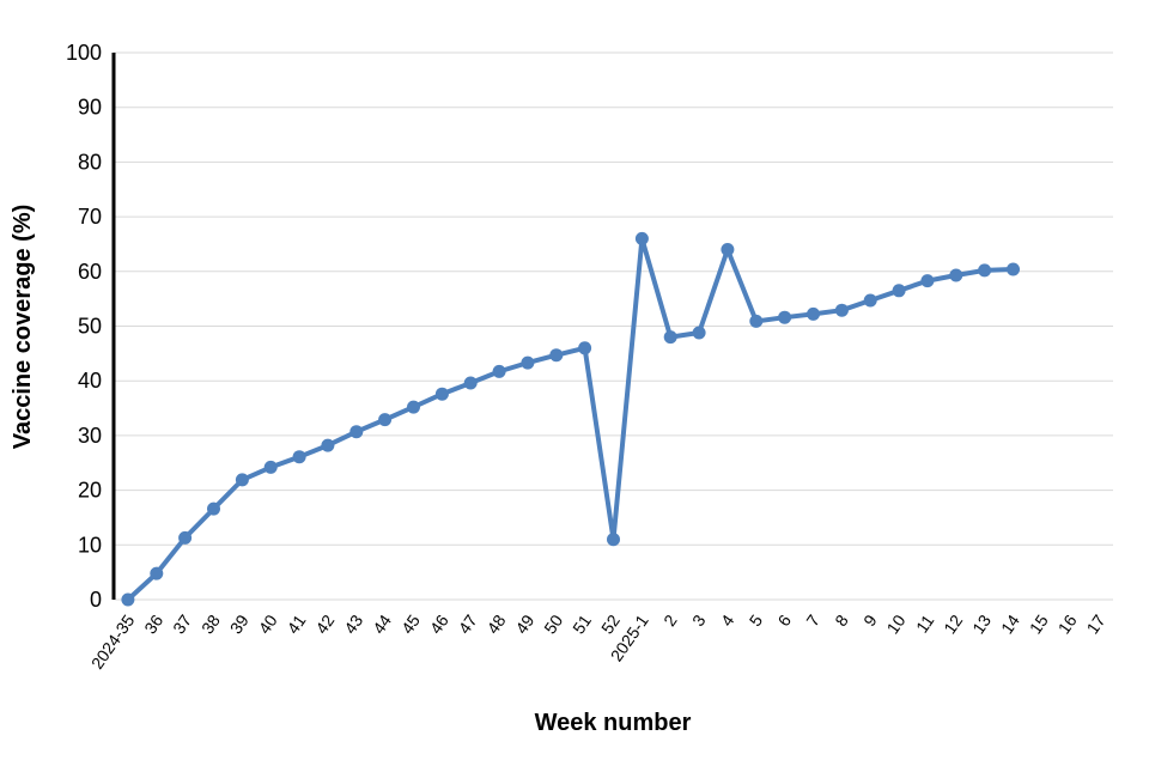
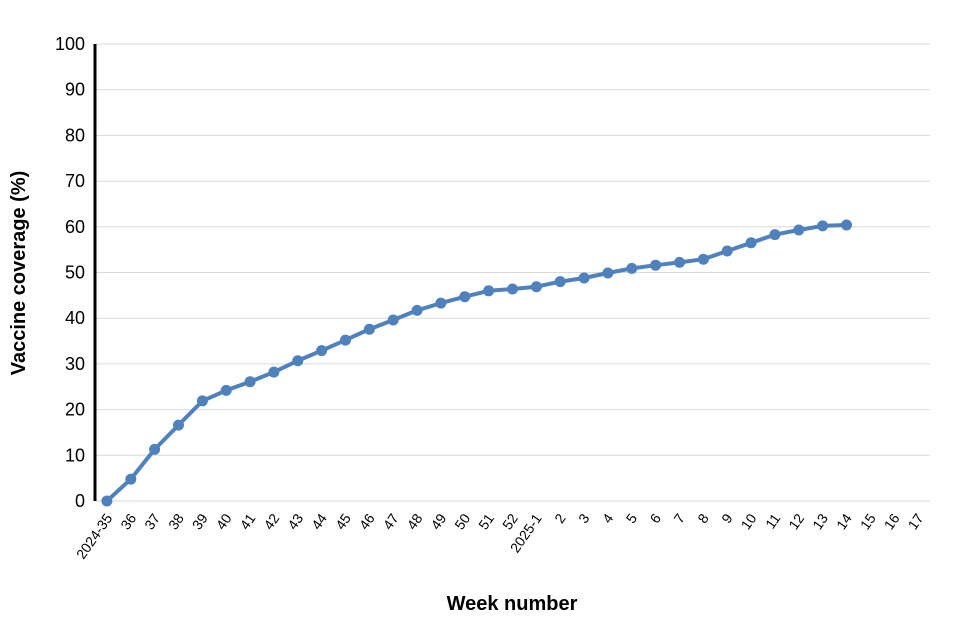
52: 11 -> 46
2025-1: 66 -> 47
4: 64 -> 50
